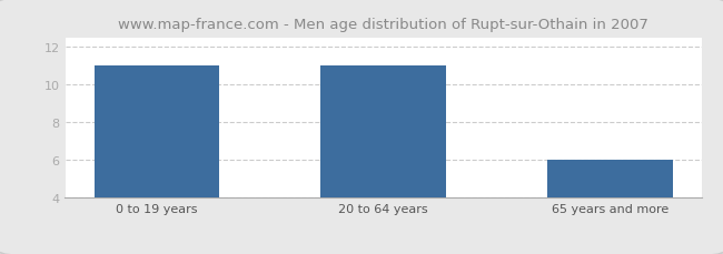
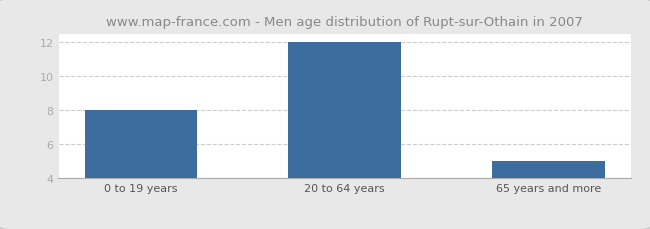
0 to 19 years: 11 -> 8
20 to 64 years: 11 -> 12
65 years and more: 6 -> 5
